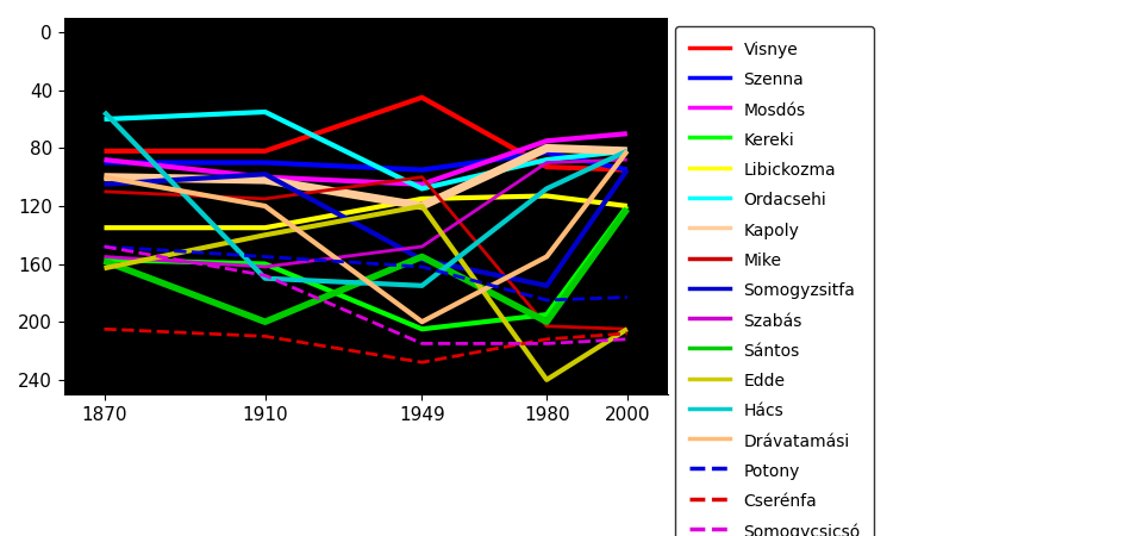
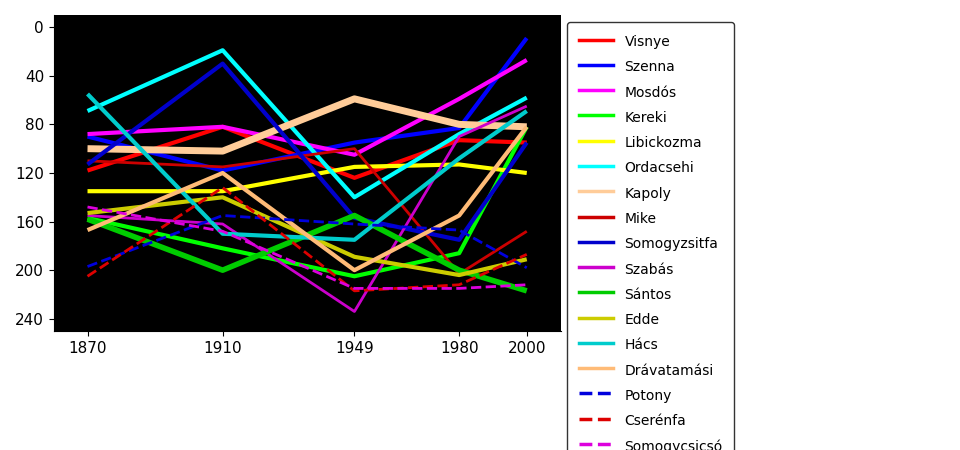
Visnye/1870: 82 -> 118
Ordacsehi/1870: 60 -> 69
Somogyzsitfa/1870: 105 -> 113
Edde/1870: 163 -> 153
Drávatamási/1870: 100 -> 167
Potony/1870: 148 -> 197
Szenna/1910: 90 -> 118
Mosdós/1910: 100 -> 82
Kereki/1910: 160 -> 182
Ordacsehi/1910: 55 -> 19
Somogyzsitfa/1910: 98 -> 30
Cserénfa/1910: 210 -> 132
Visnye/1949: 45 -> 124
Ordacsehi/1949: 108 -> 140
Kapoly/1949: 120 -> 59
Szabás/1949: 148 -> 234
Edde/1949: 120 -> 189
Cserénfa/1949: 228 -> 217
Mosdós/1980: 75 -> 59
Kereki/1980: 195 -> 186
Edde/1980: 240 -> 204
Potony/1980: 185 -> 167
Szenna/2000: 95 -> 9
Mosdós/2000: 70 -> 27
Kereki/2000: 120 -> 82
Ordacsehi/2000: 82 -> 58
Mike/2000: 205 -> 168
Szabás/2000: 88 -> 65
Sántos/2000: 122 -> 217
Edde/2000: 205 -> 191
Hács/2000: 82 -> 69
Potony/2000: 183 -> 198
Cserénfa/2000: 208 -> 187
